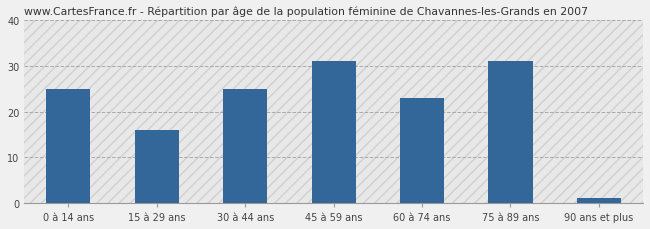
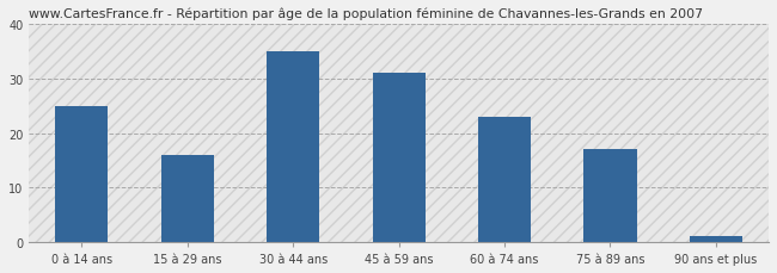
30 à 44 ans: 25 -> 35
75 à 89 ans: 31 -> 17
